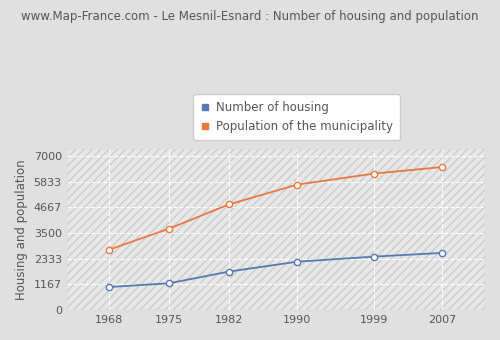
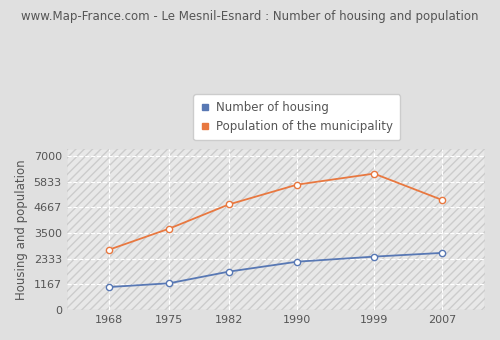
Population of the municipality/2007: 6500 -> 5000
